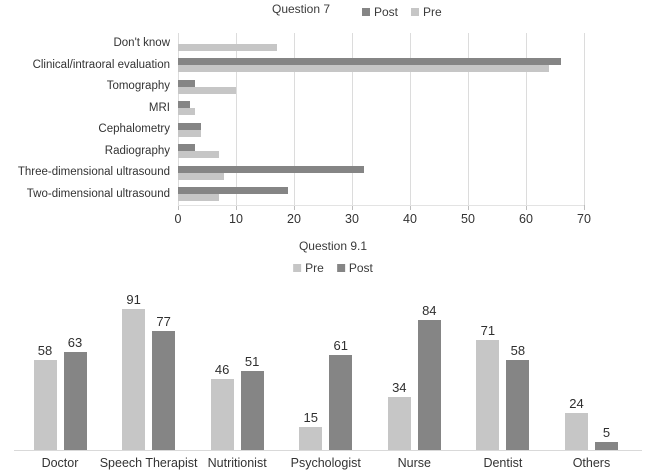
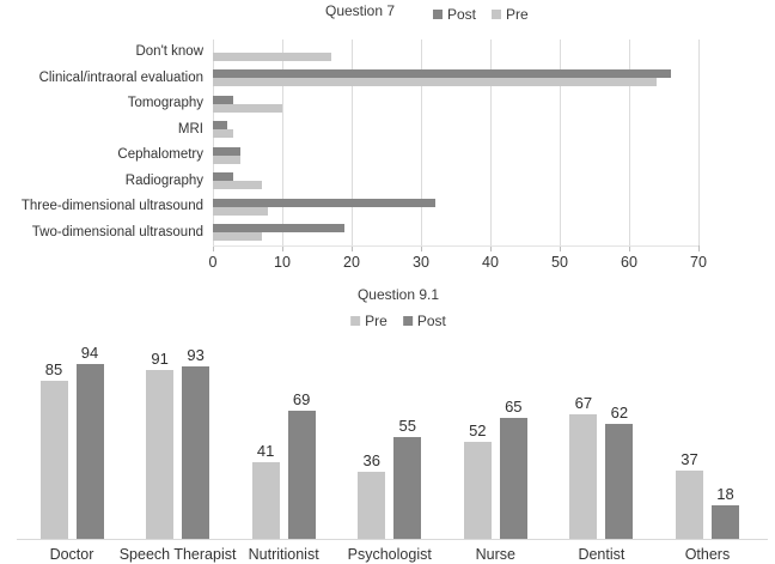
Question 9.1/Pre/Doctor: 58 -> 85
Question 9.1/Post/Doctor: 63 -> 94
Question 9.1/Post/Speech Therapist: 77 -> 93
Question 9.1/Pre/Nutritionist: 46 -> 41
Question 9.1/Post/Nutritionist: 51 -> 69
Question 9.1/Pre/Psychologist: 15 -> 36
Question 9.1/Post/Psychologist: 61 -> 55
Question 9.1/Pre/Nurse: 34 -> 52
Question 9.1/Post/Nurse: 84 -> 65
Question 9.1/Pre/Dentist: 71 -> 67
Question 9.1/Post/Dentist: 58 -> 62
Question 9.1/Pre/Others: 24 -> 37
Question 9.1/Post/Others: 5 -> 18
